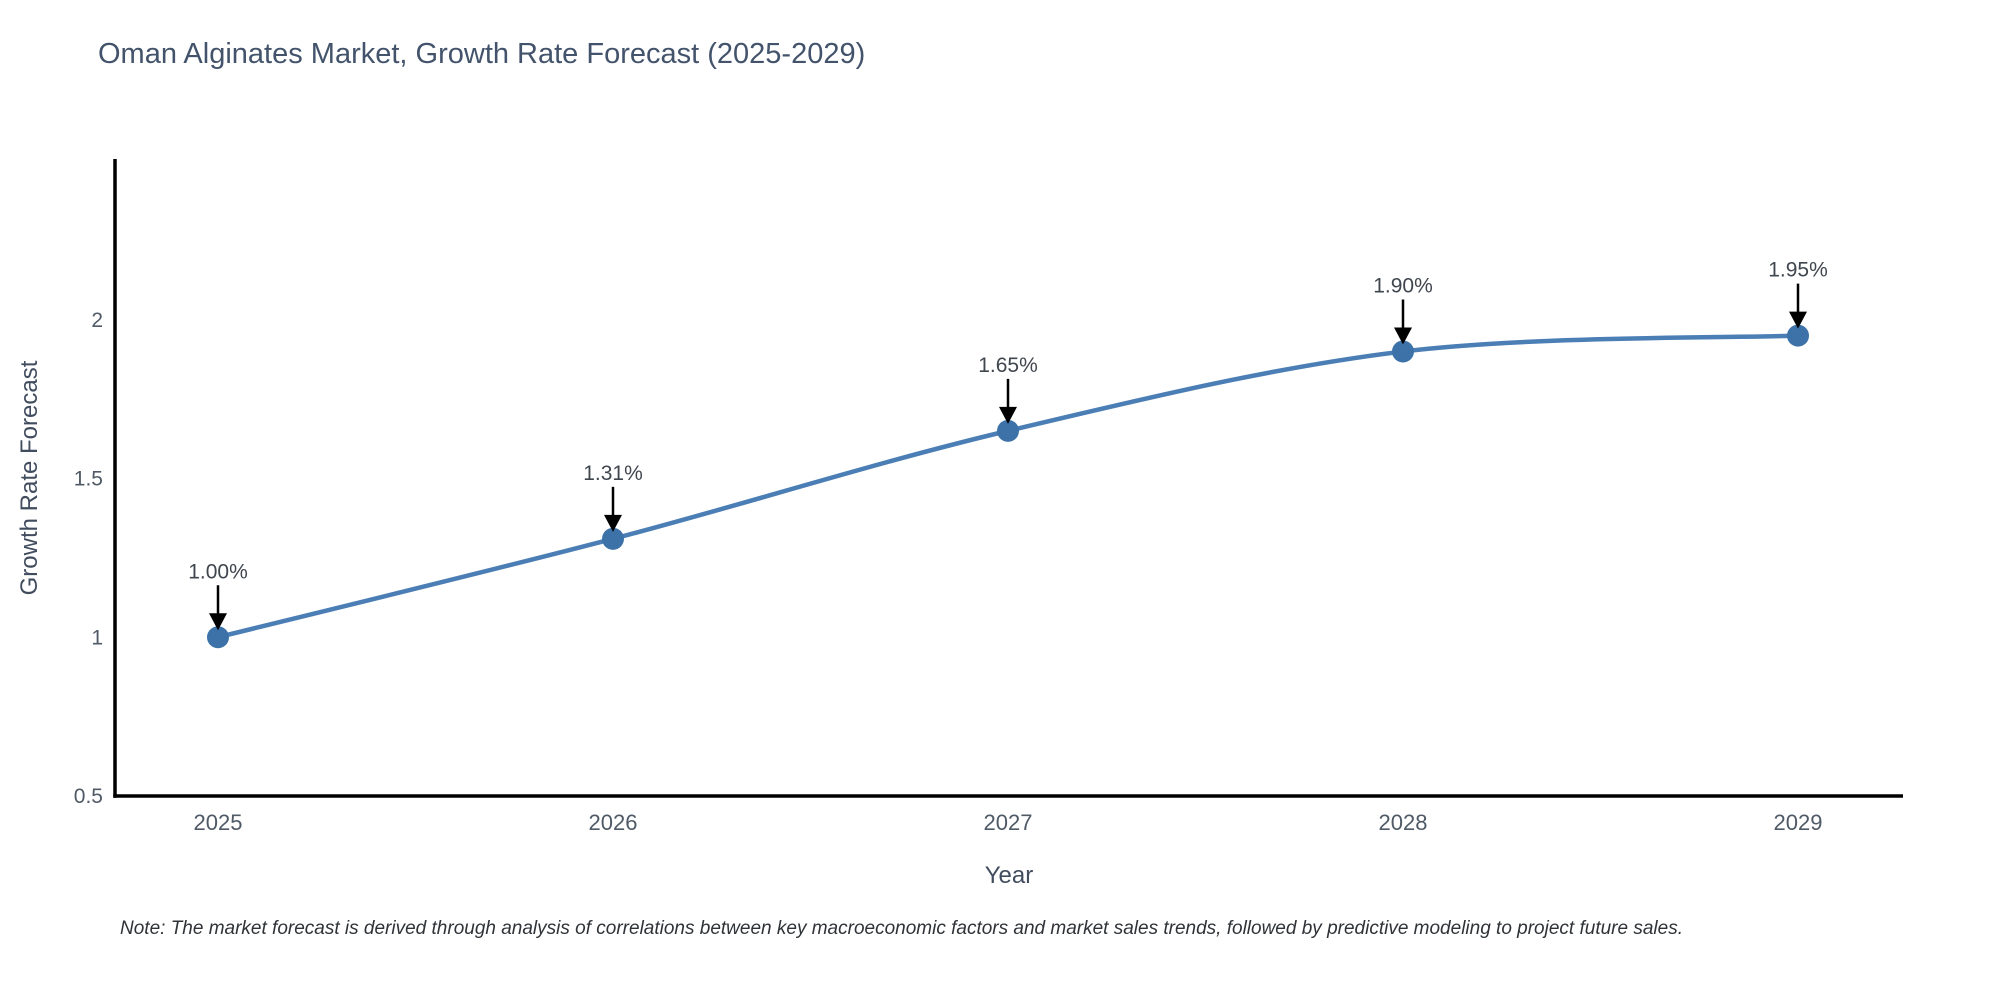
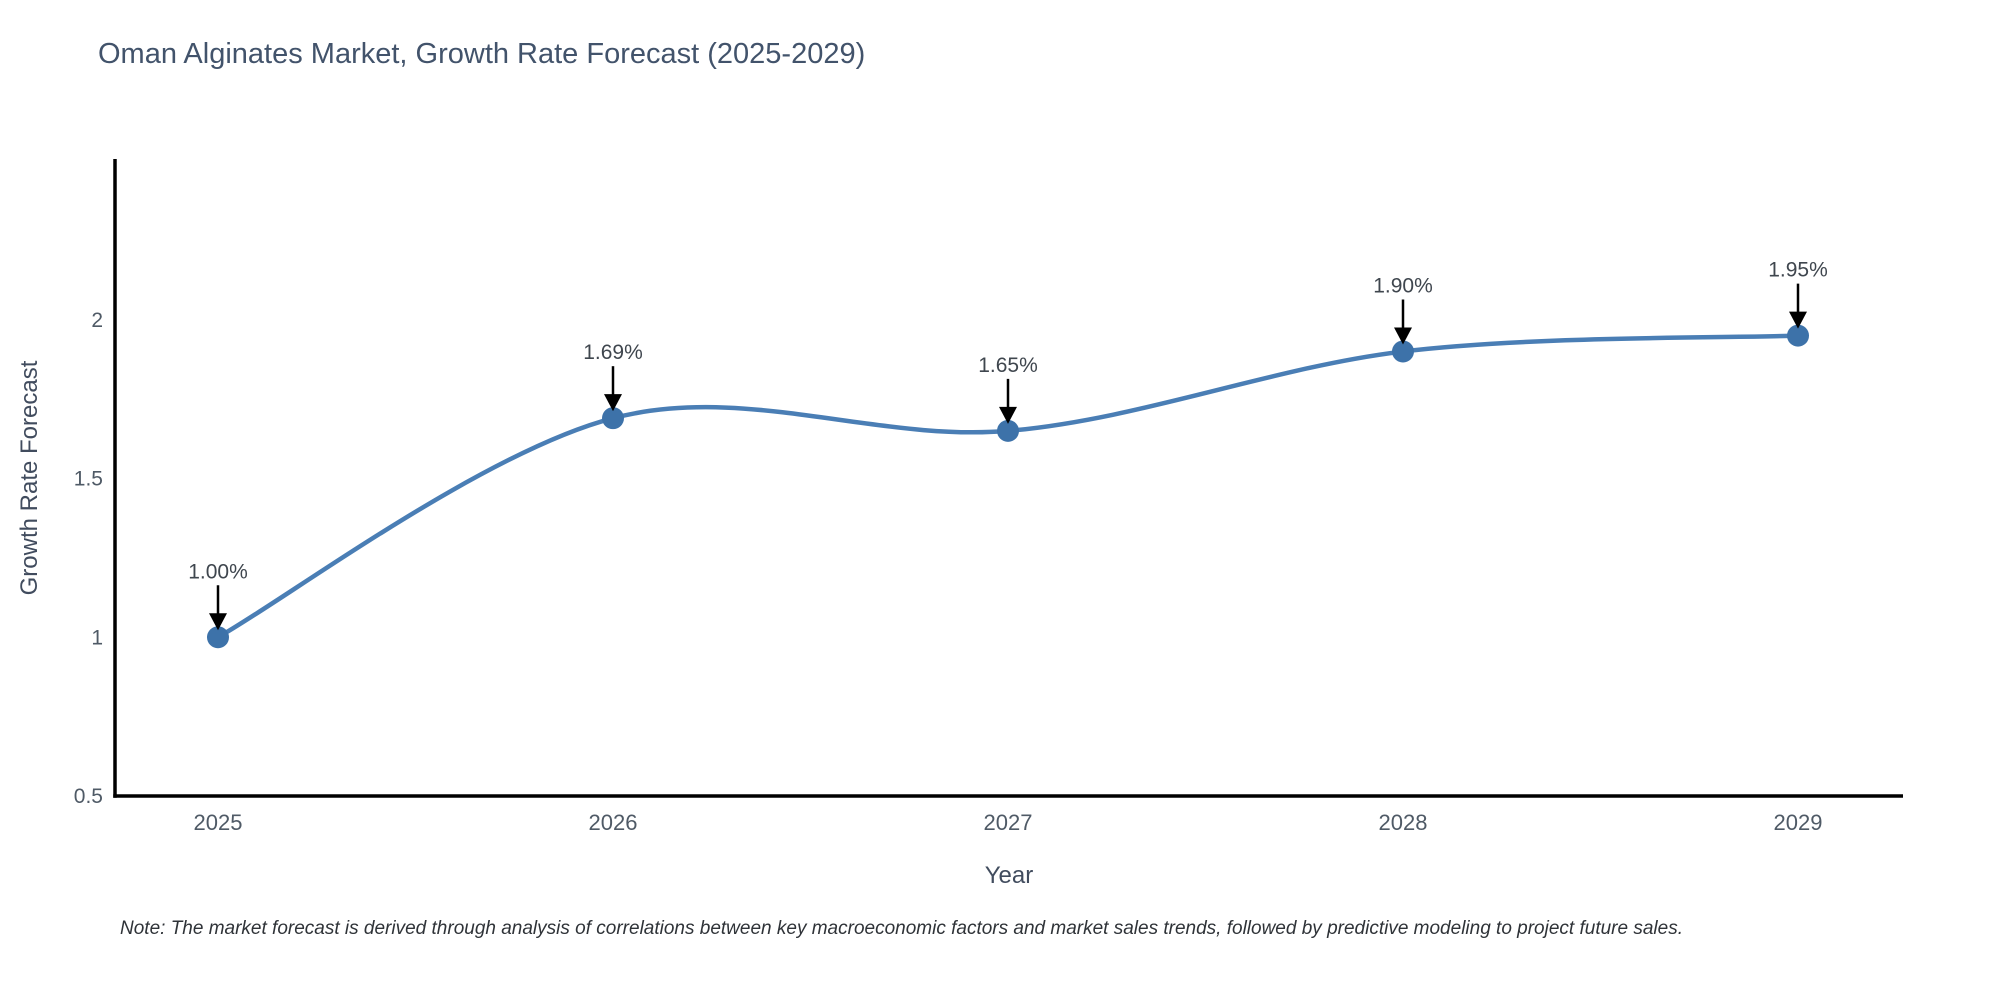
2026: 1.31% -> 1.69%
